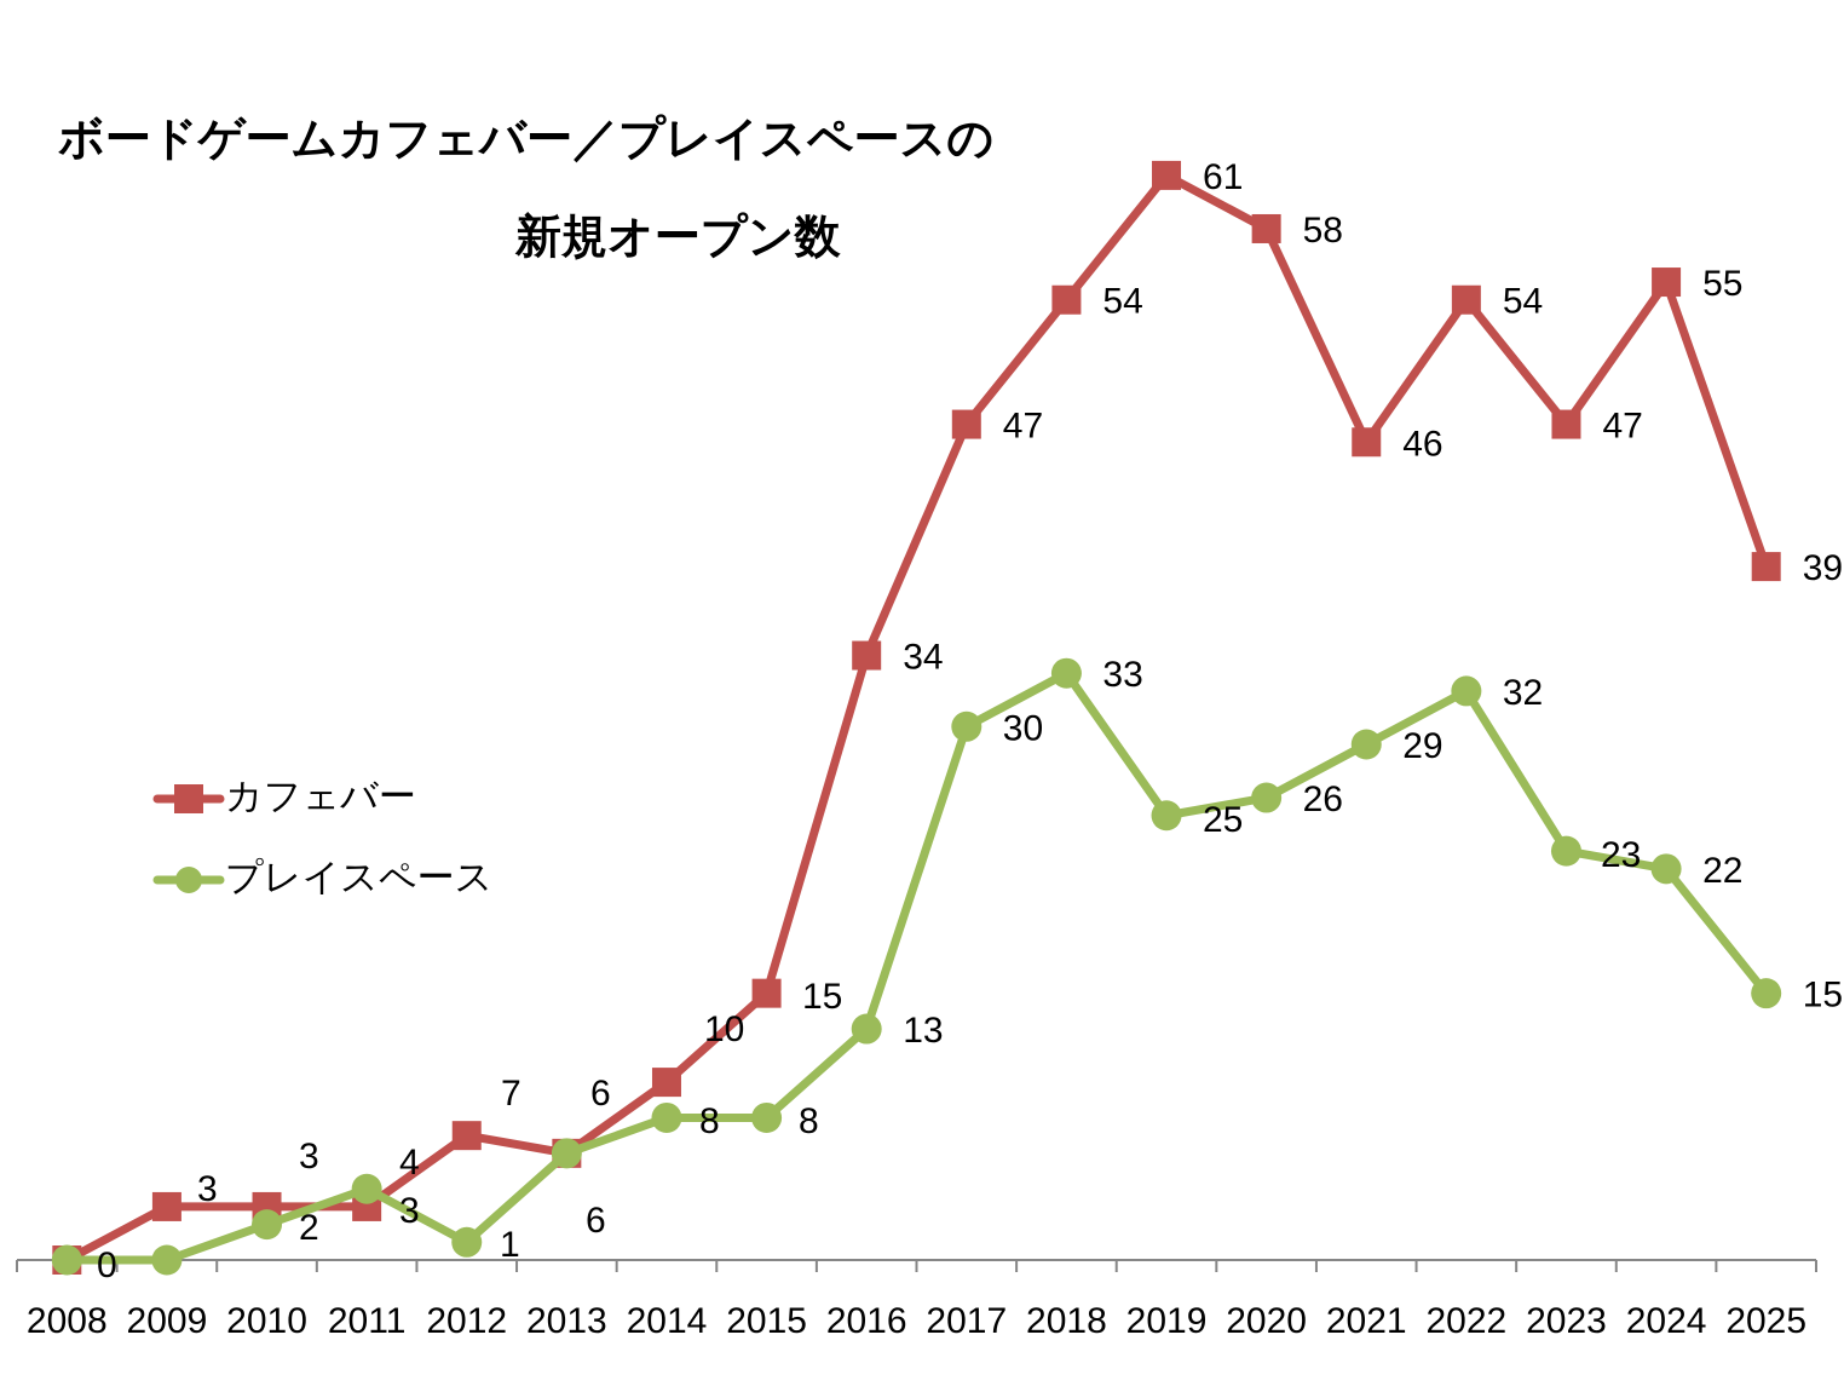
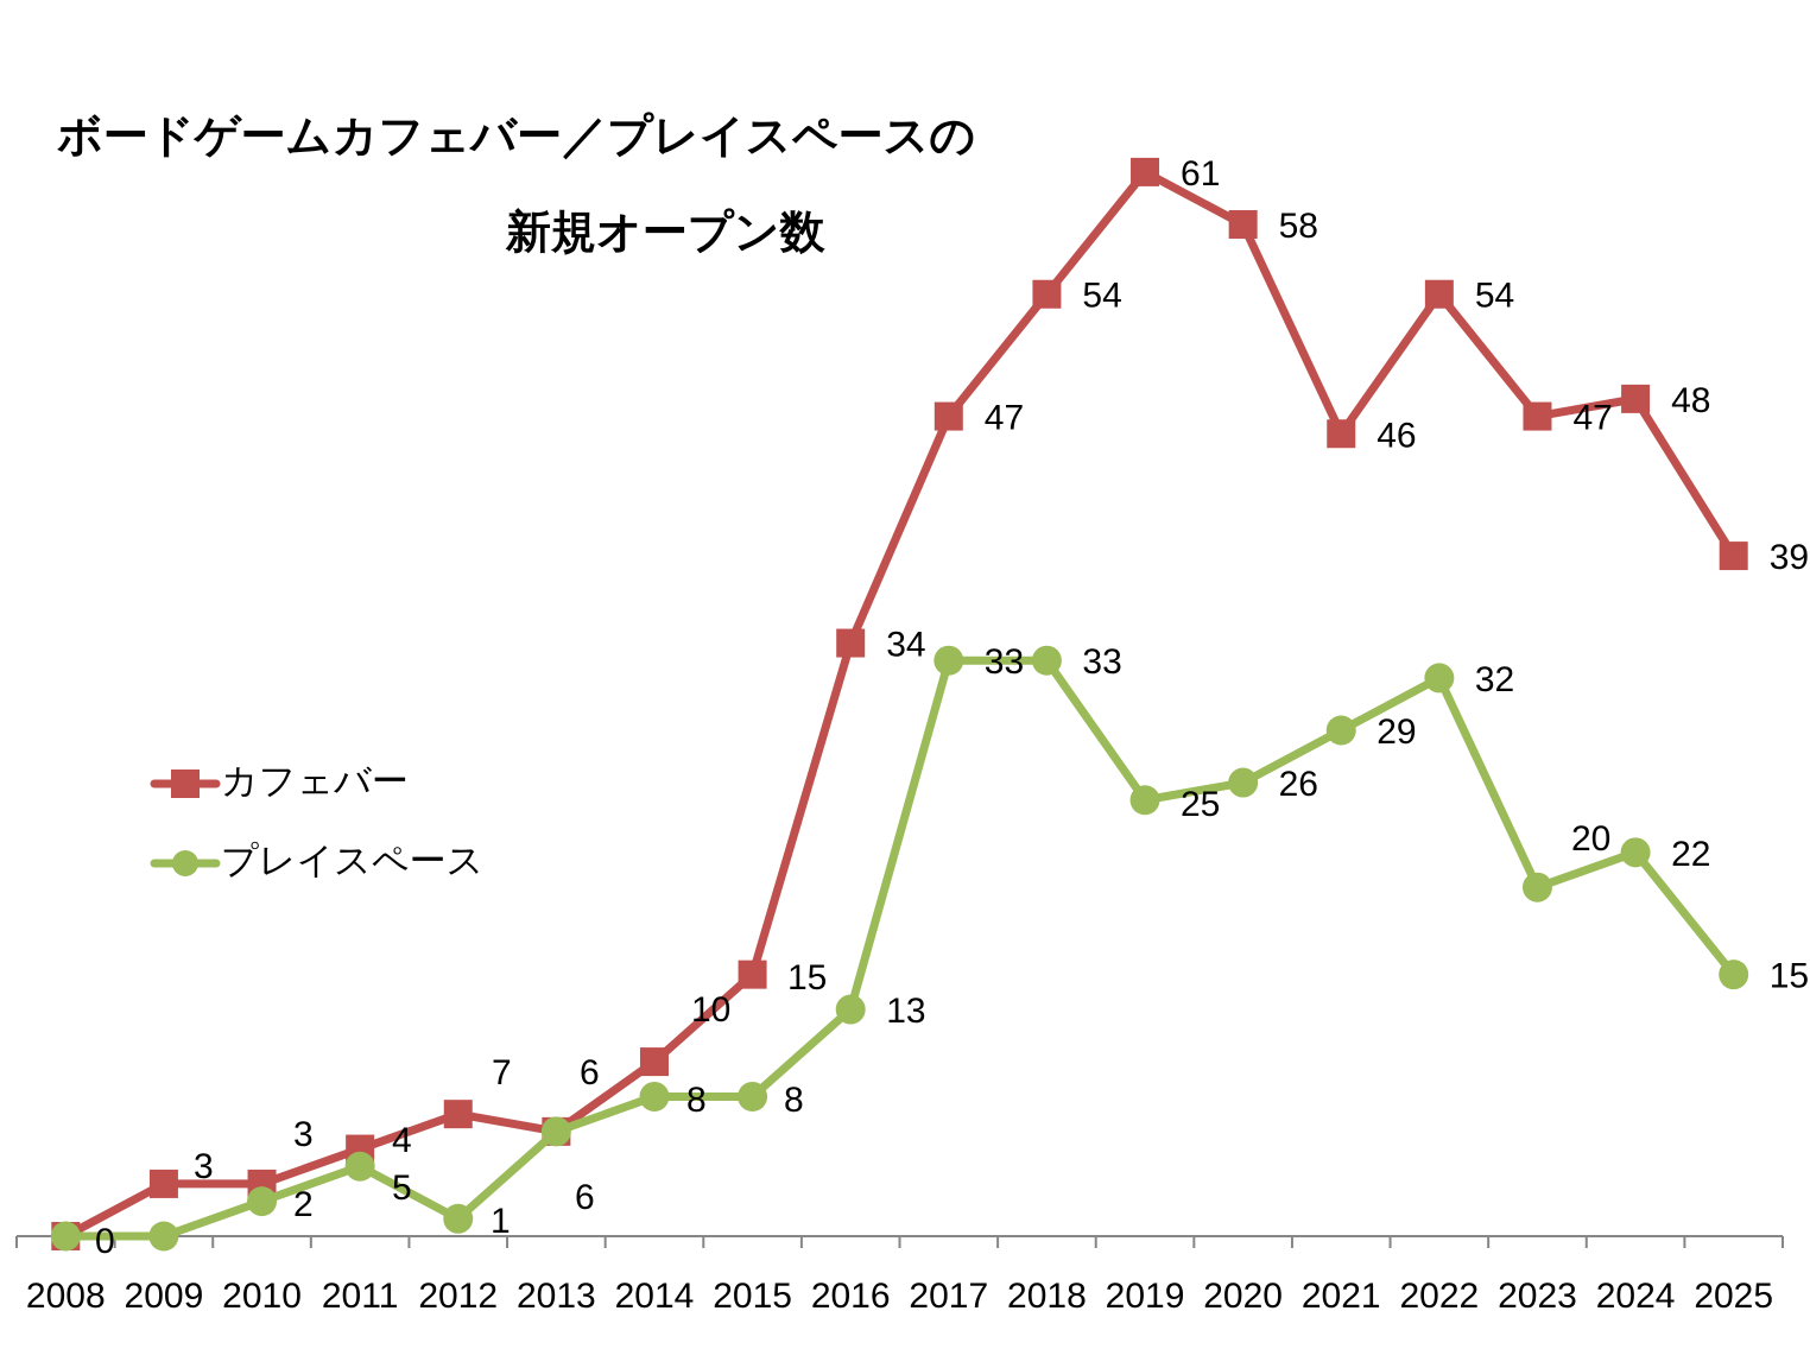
カフェバー/2011: 3 -> 5
プレイスペース/2017: 30 -> 33
プレイスペース/2023: 23 -> 20
カフェバー/2024: 55 -> 48
